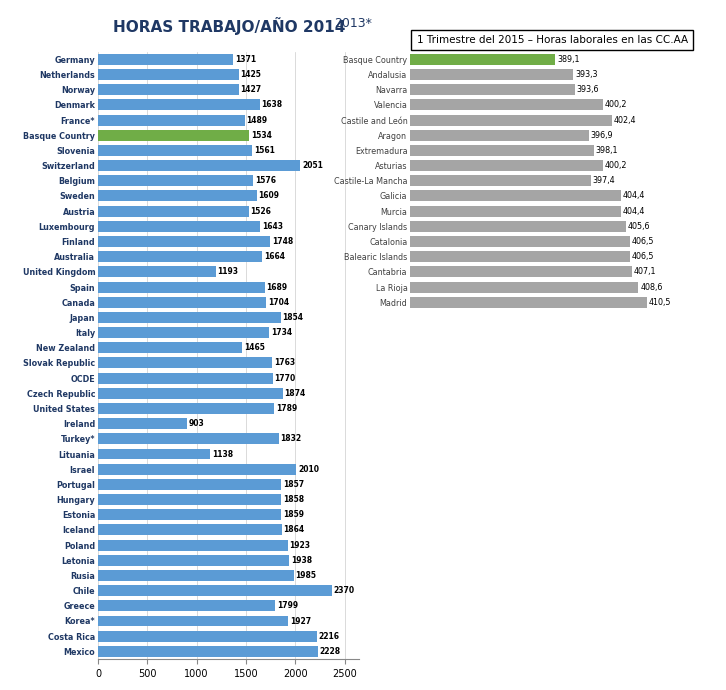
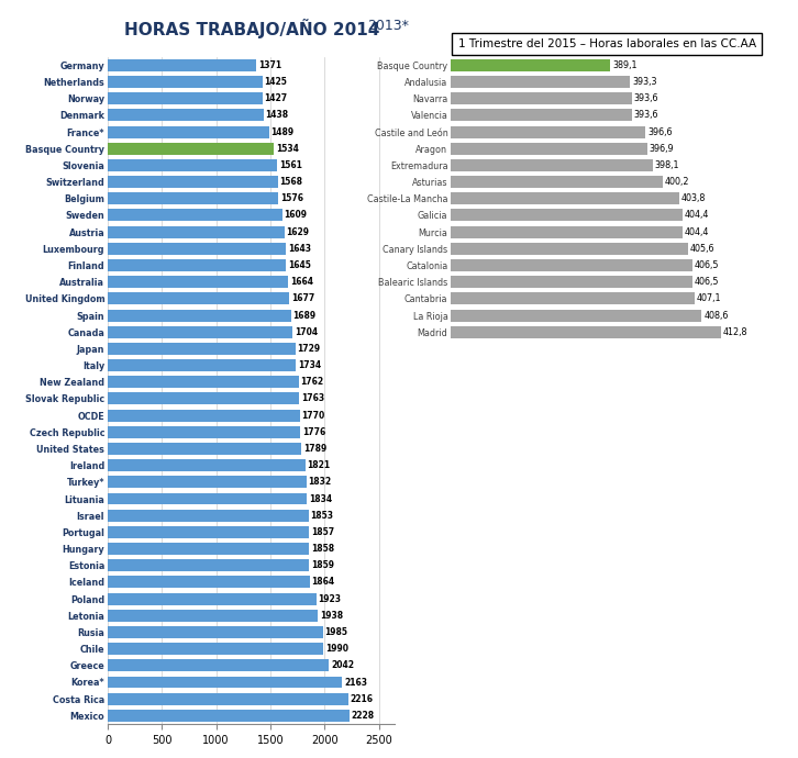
Denmark: 1638 -> 1438
Switzerland: 2051 -> 1568
Austria: 1526 -> 1629
Finland: 1748 -> 1645
United Kingdom: 1193 -> 1677
Japan: 1854 -> 1729
New Zealand: 1465 -> 1762
Czech Republic: 1874 -> 1776
Ireland: 903 -> 1821
Lituania: 1138 -> 1834
Israel: 2010 -> 1853
Chile: 2370 -> 1990
Greece: 1799 -> 2042
Korea*: 1927 -> 2163
Valencia: 400,2 -> 393,6
Castile and León: 402,4 -> 396,6
Castile-La Mancha: 397,4 -> 403,8
Madrid: 410,5 -> 412,8
